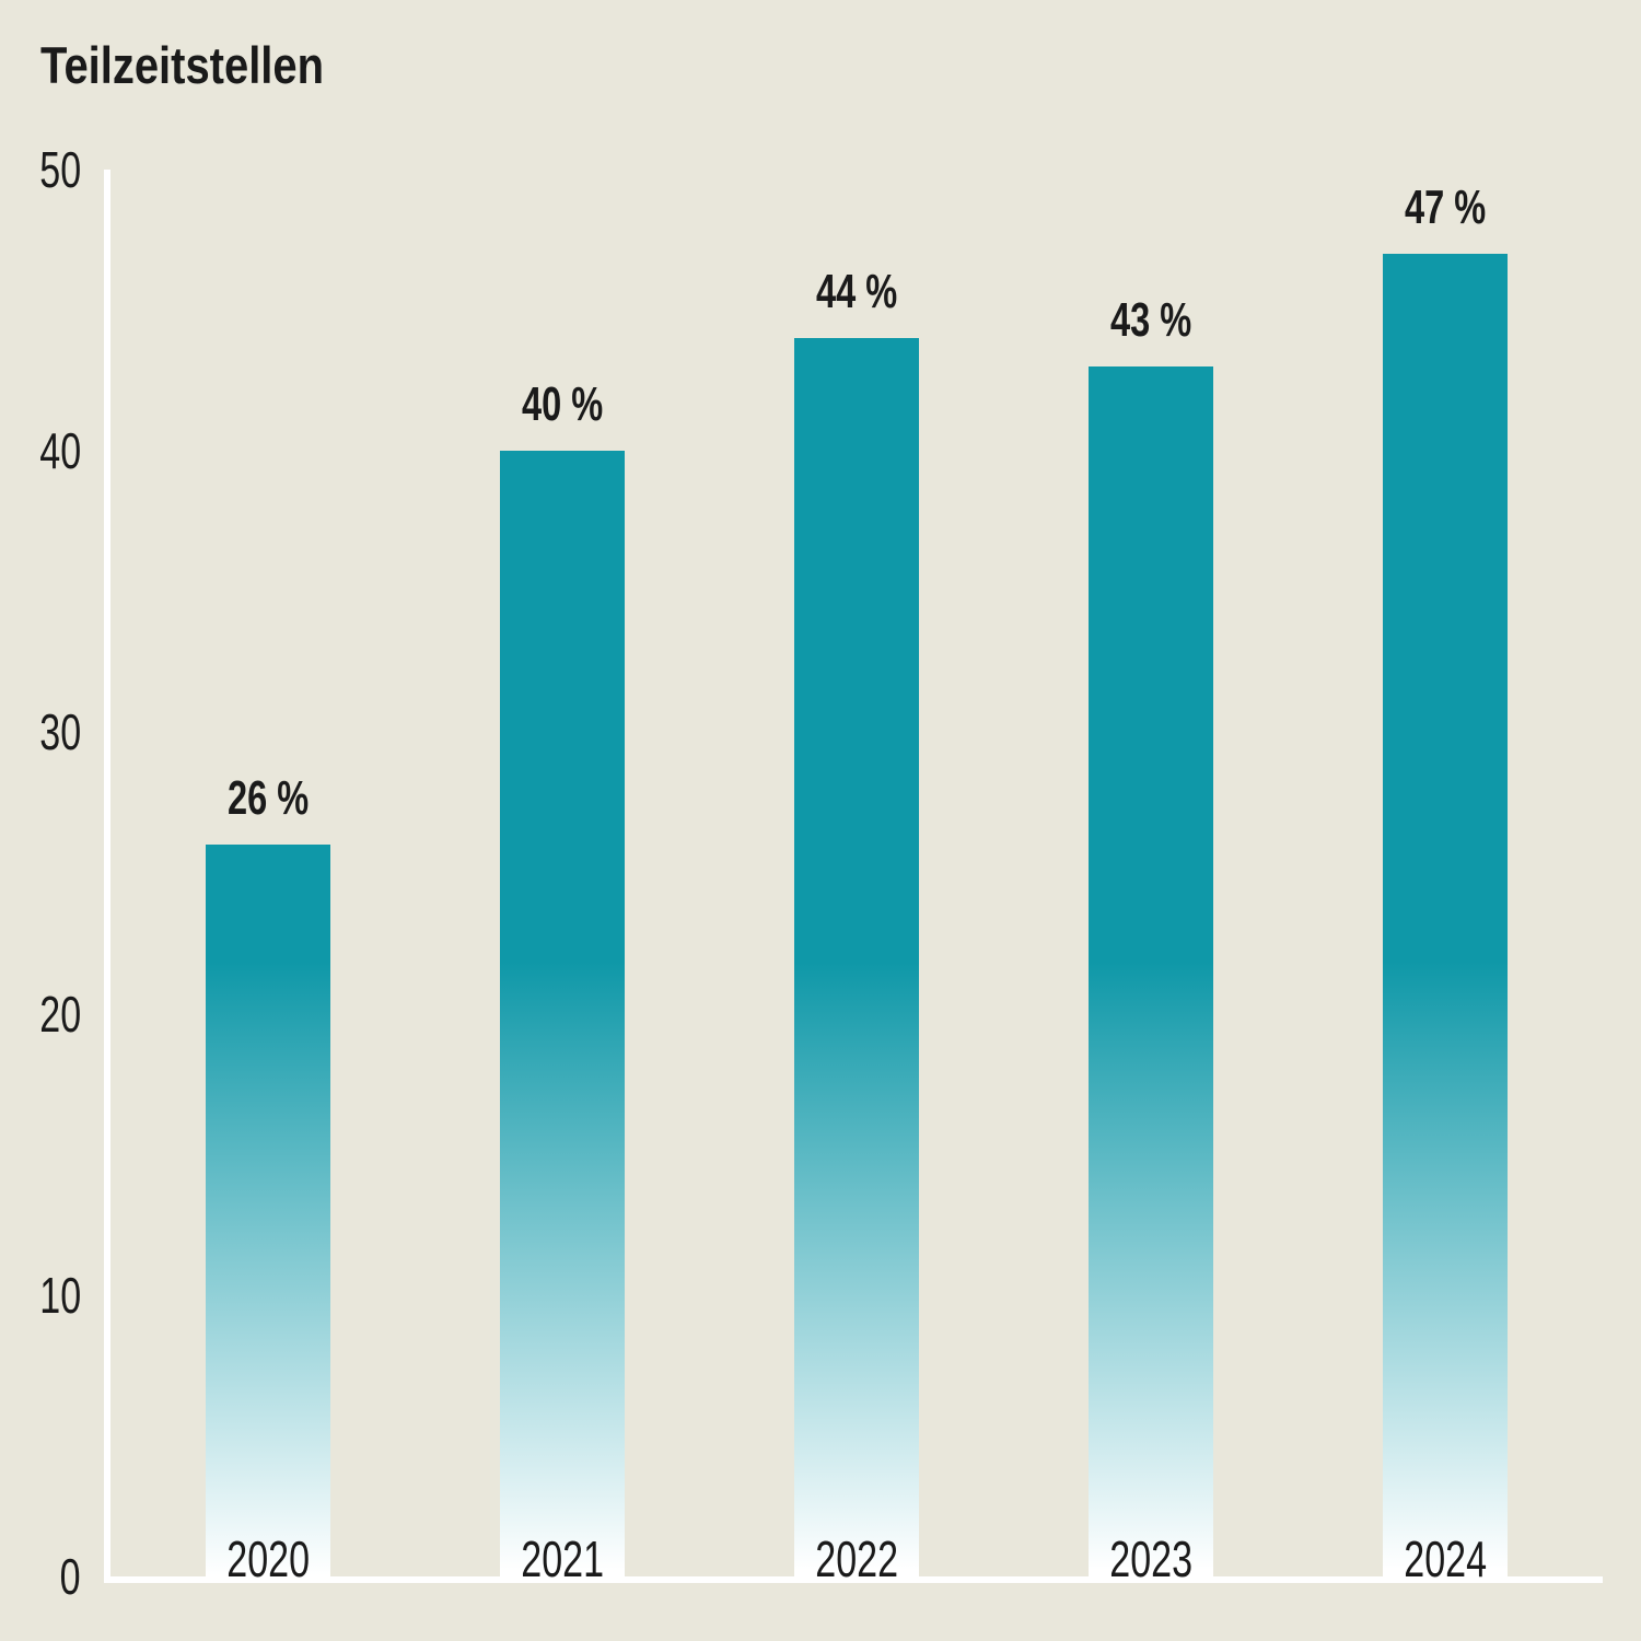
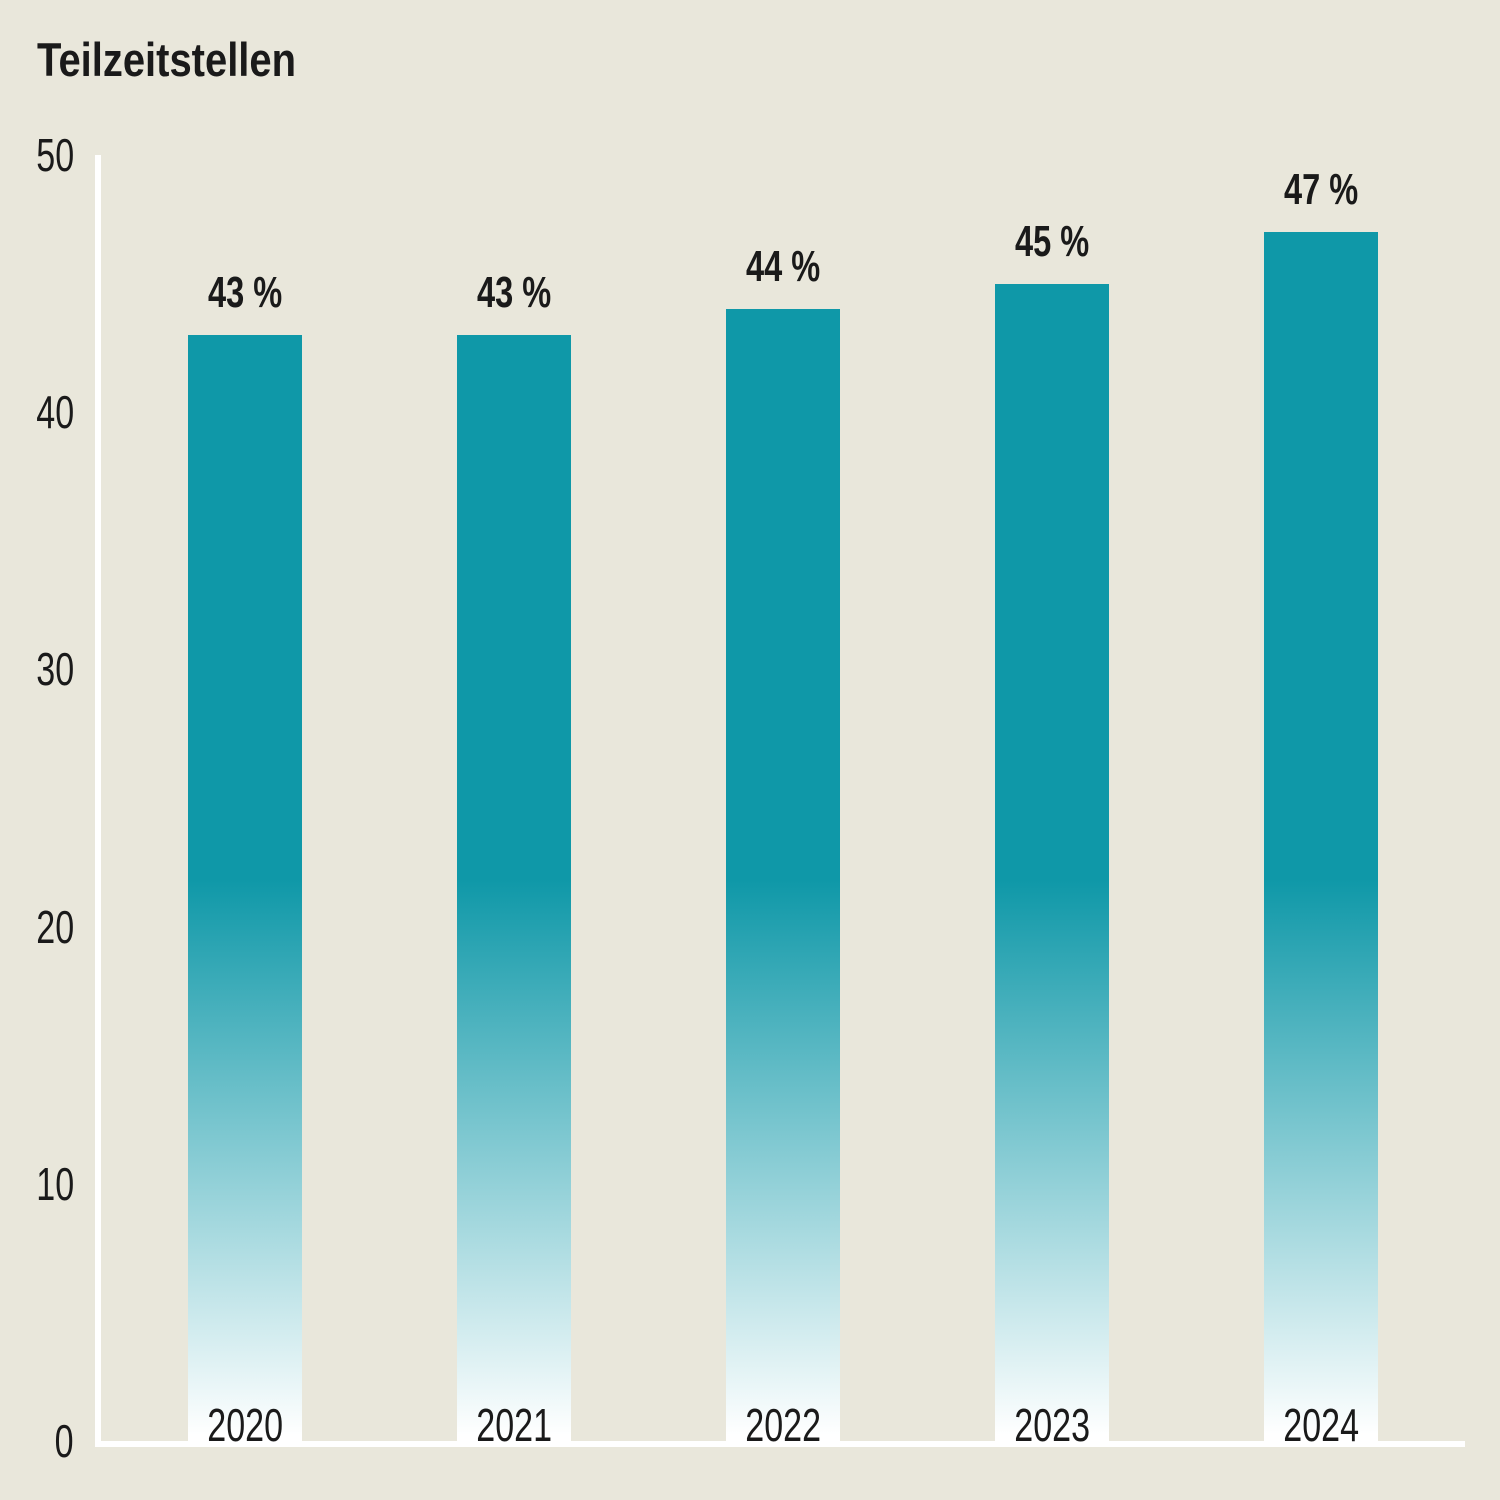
2020: 26 -> 43
2021: 40 -> 43
2023: 43 -> 45
